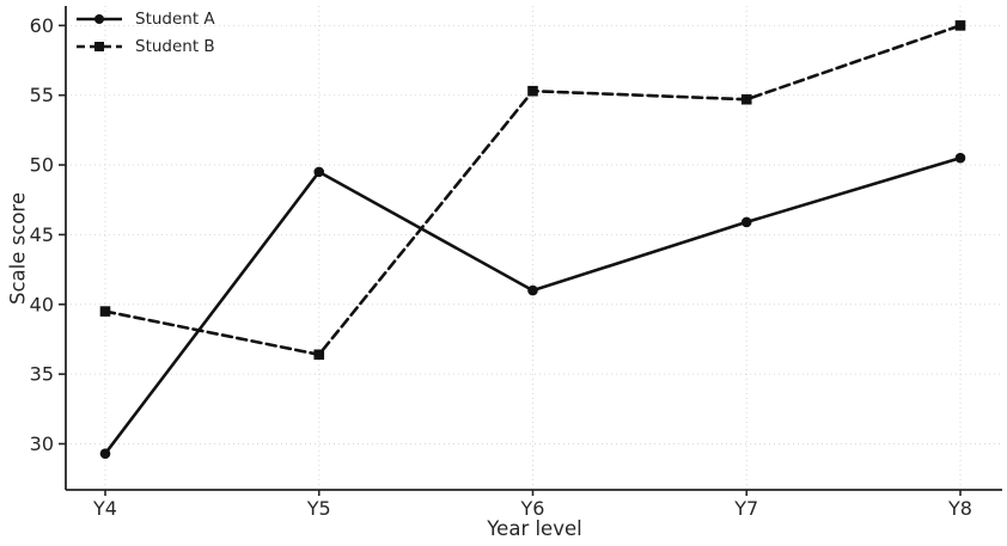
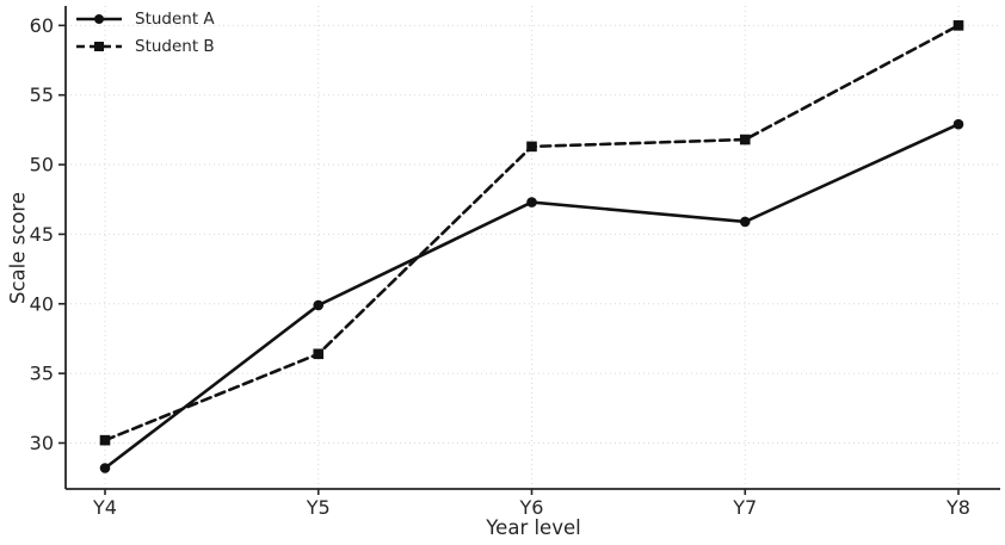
Student A/Y4: 29.3 -> 28.2
Student B/Y4: 39.5 -> 30.2
Student A/Y5: 49.5 -> 39.9
Student A/Y6: 41.0 -> 47.3
Student B/Y6: 55.3 -> 51.3
Student B/Y7: 54.7 -> 51.8
Student A/Y8: 50.5 -> 52.9
